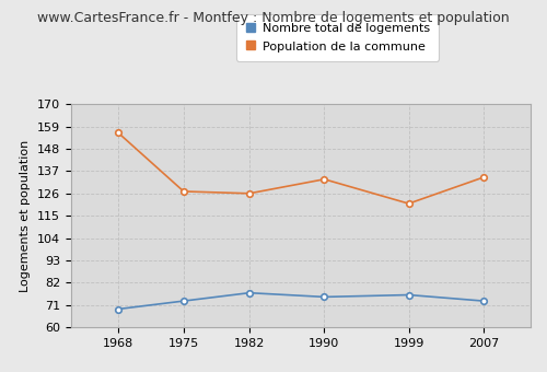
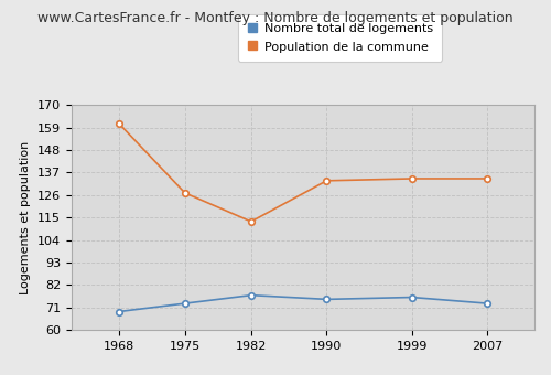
Population de la commune/1968: 156 -> 161
Population de la commune/1982: 126 -> 113
Population de la commune/1999: 121 -> 134
